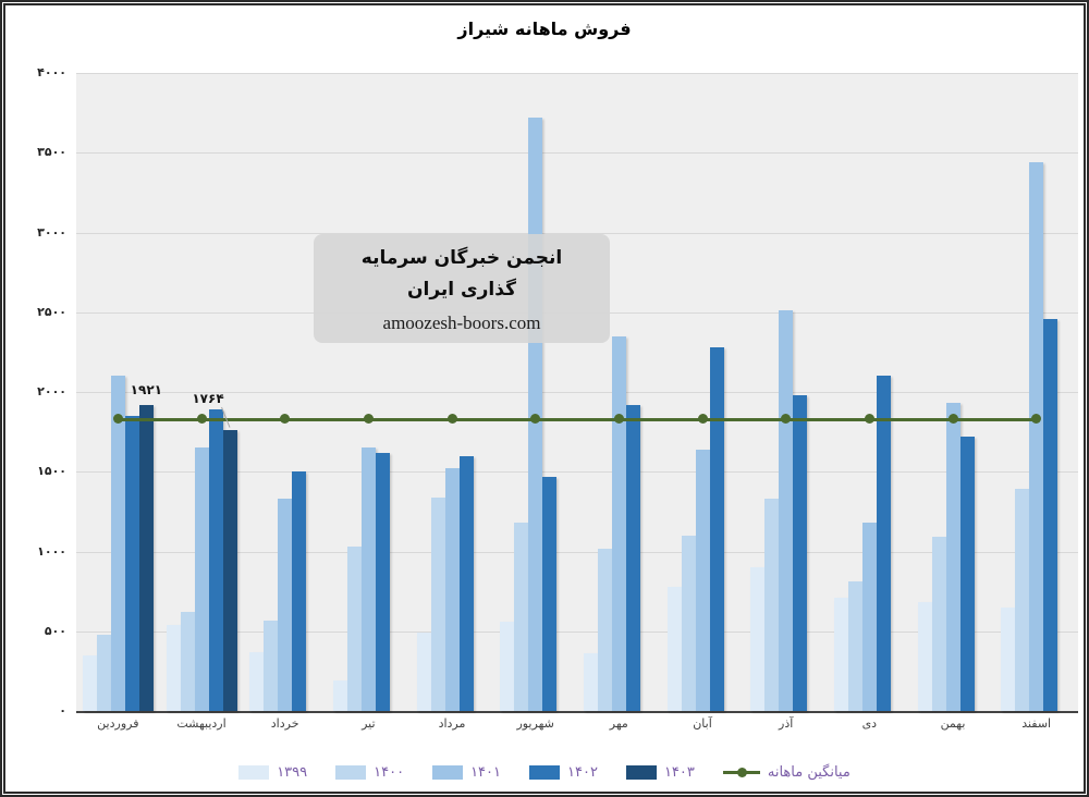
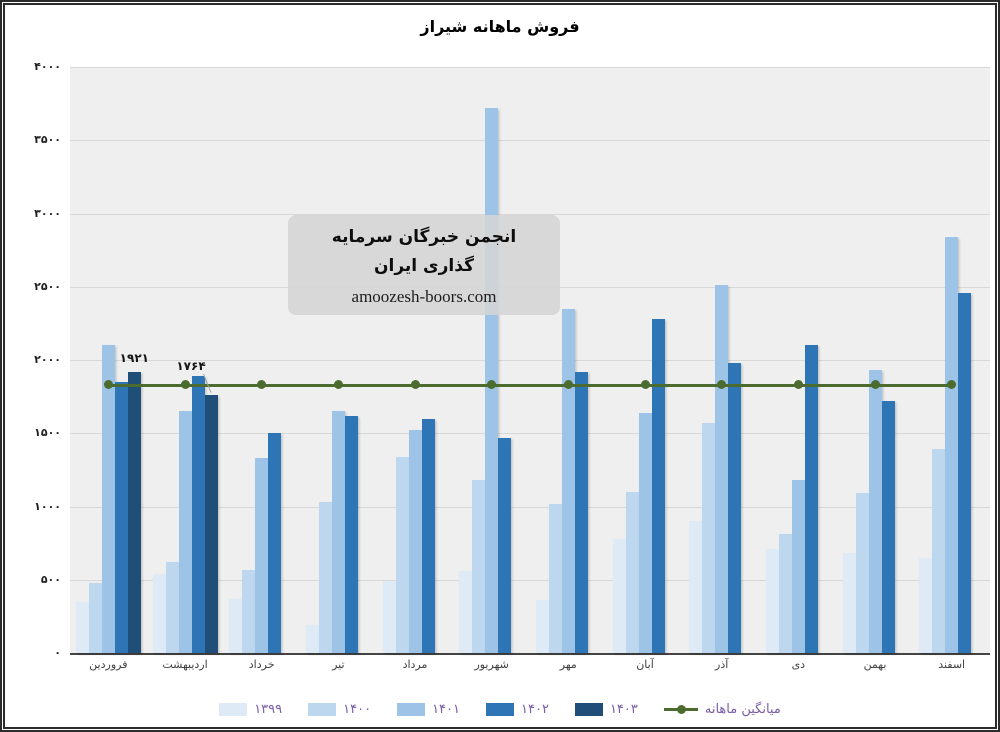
۱۴۰۰/آذر: 1330 -> 1570
۱۴۰۱/اسفند: 3440 -> 2840
